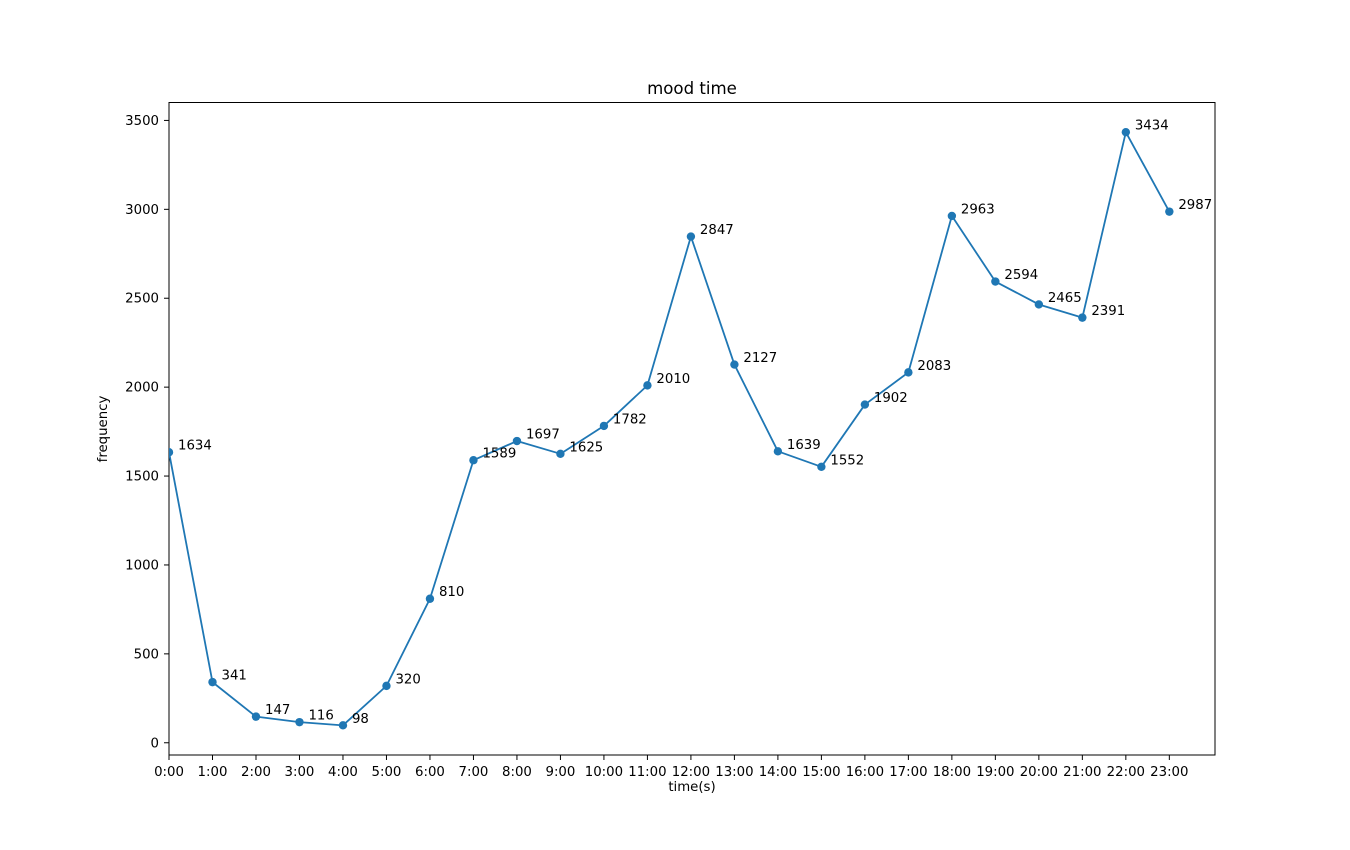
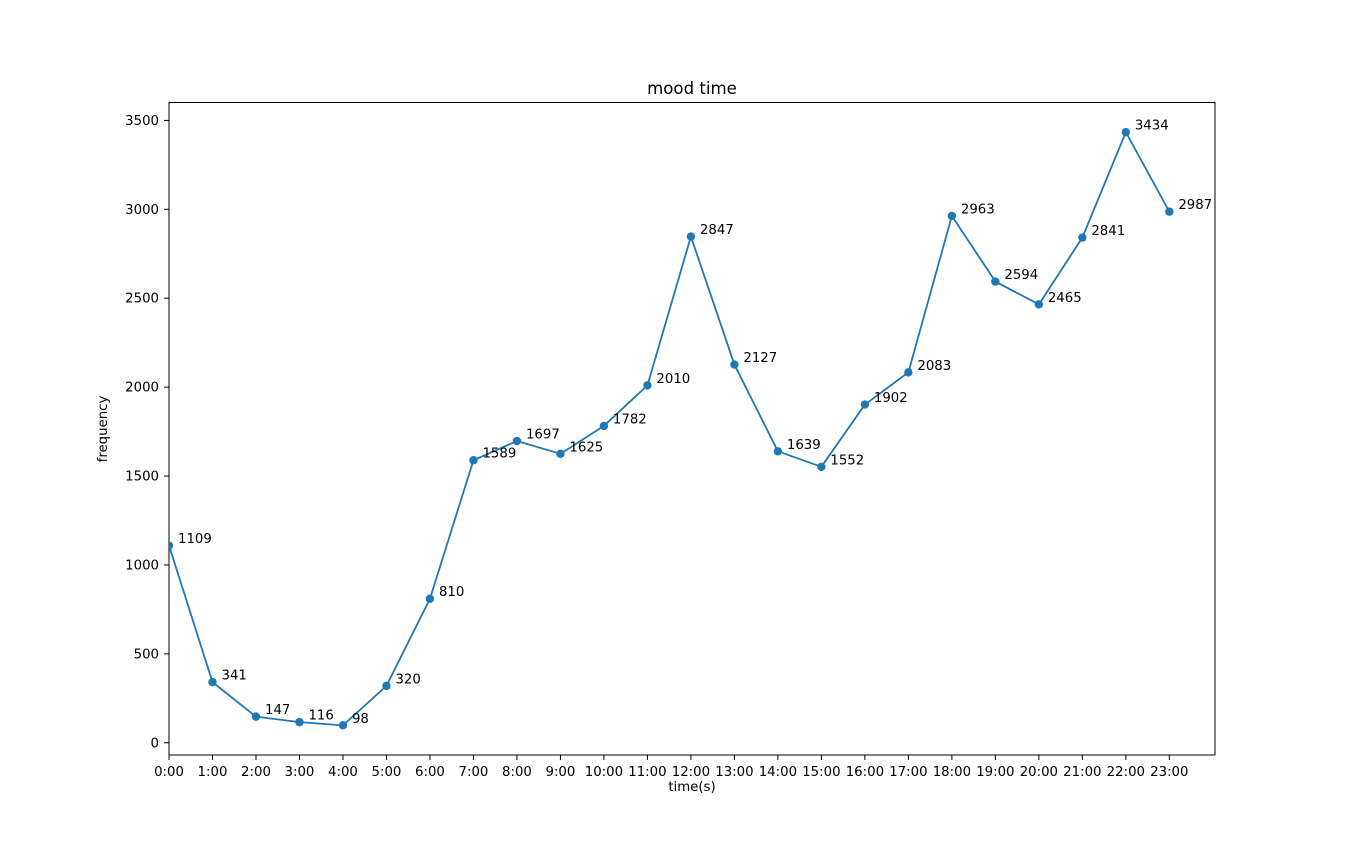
0:00: 1634 -> 1109
21:00: 2391 -> 2841
